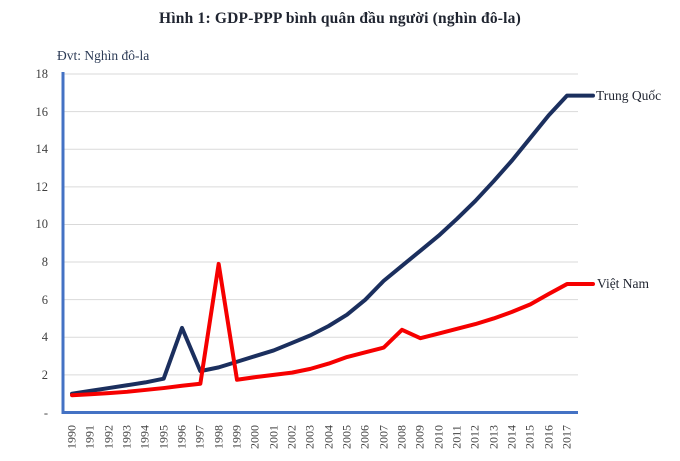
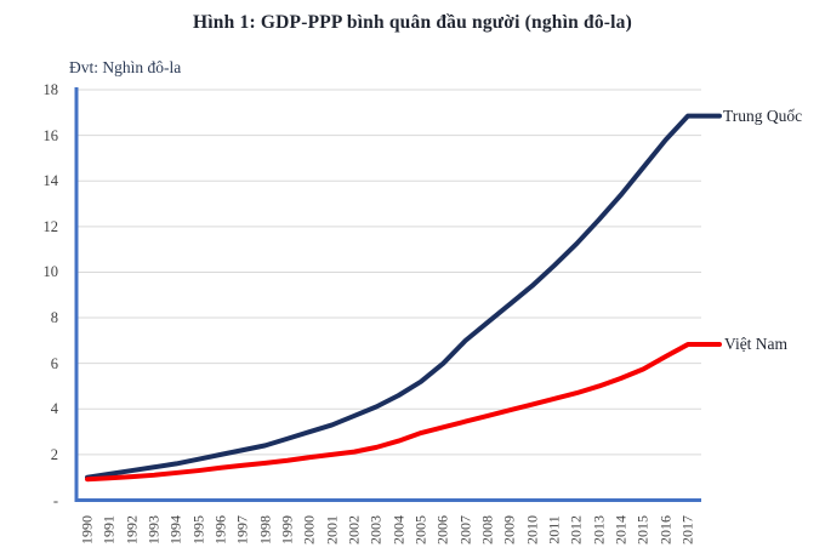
Trung Quốc/1996: 4.5 -> 2.0
Việt Nam/1998: 7.9 -> 1.6
Việt Nam/2008: 4.4 -> 3.7
